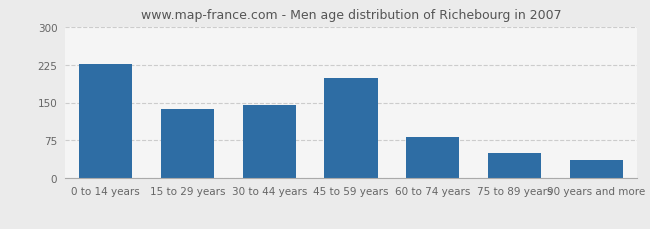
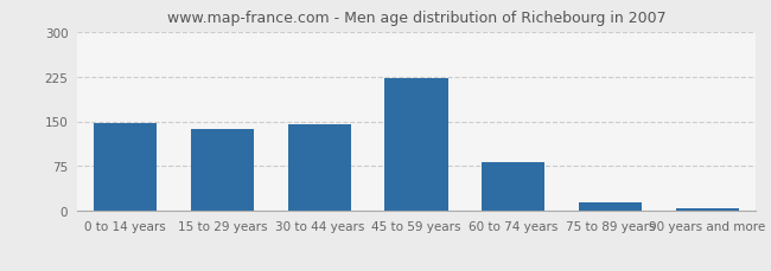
0 to 14 years: 226 -> 148
45 to 59 years: 198 -> 222
75 to 89 years: 50 -> 15
90 years and more: 36 -> 4
